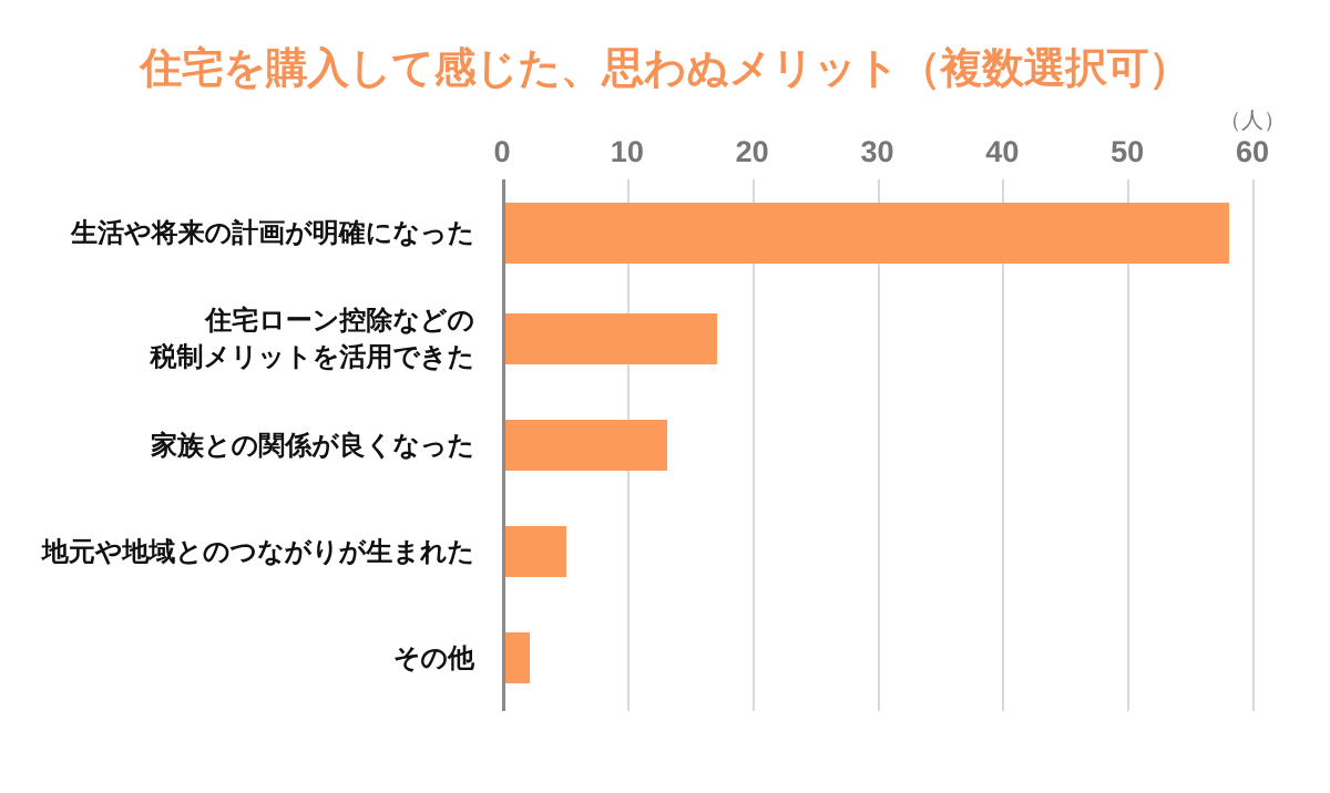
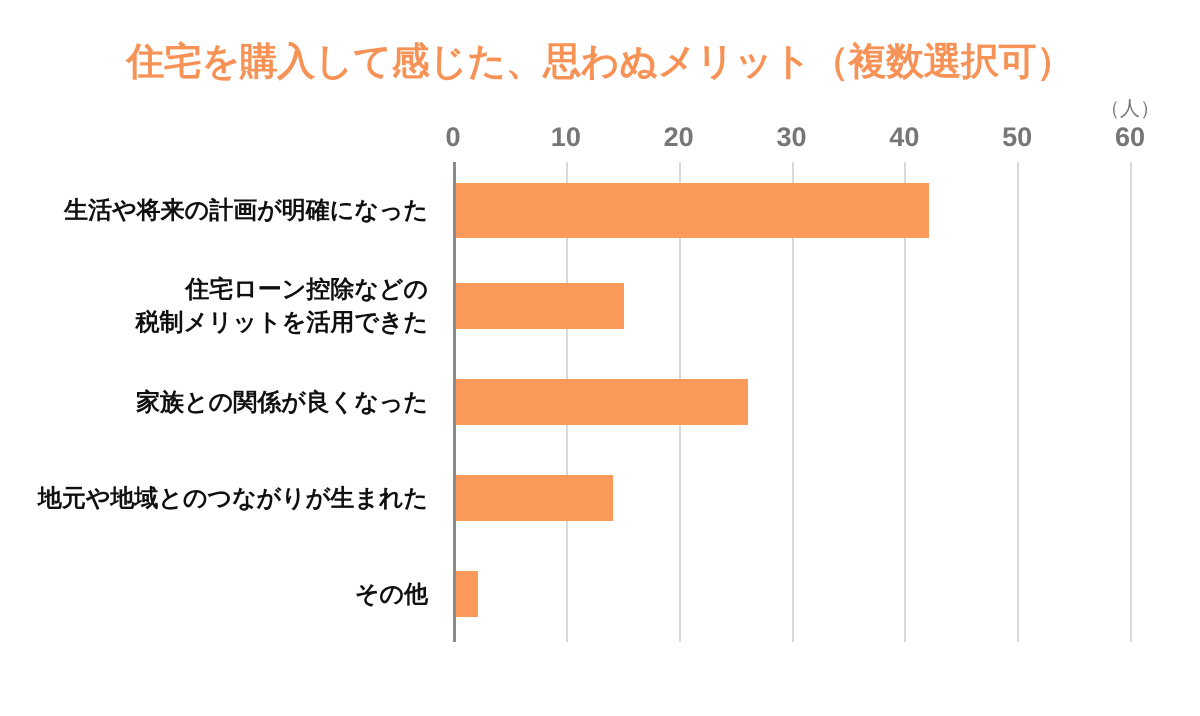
生活や将来の計画が明確になった: 58 -> 42
住宅ローン控除などの 税制メリットを活用できた: 17 -> 15
家族との関係が良くなった: 13 -> 26
地元や地域とのつながりが生まれた: 5 -> 14
